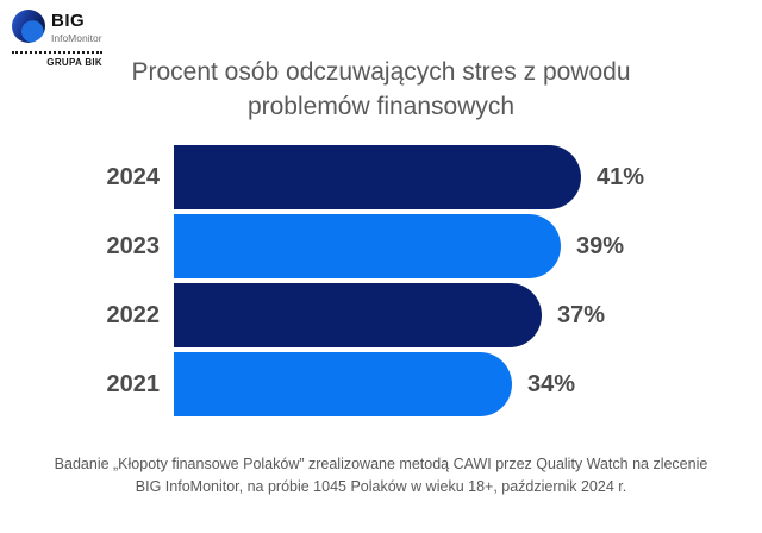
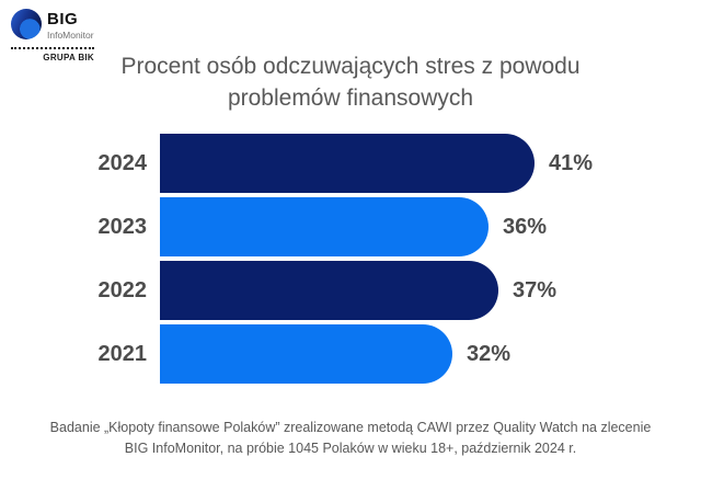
2023: 39% -> 36%
2021: 34% -> 32%
